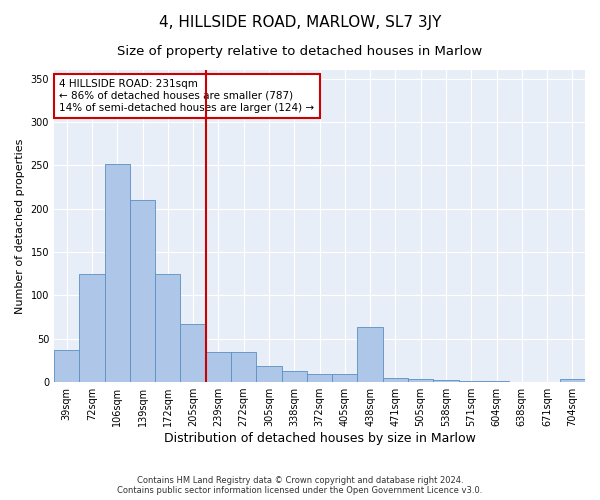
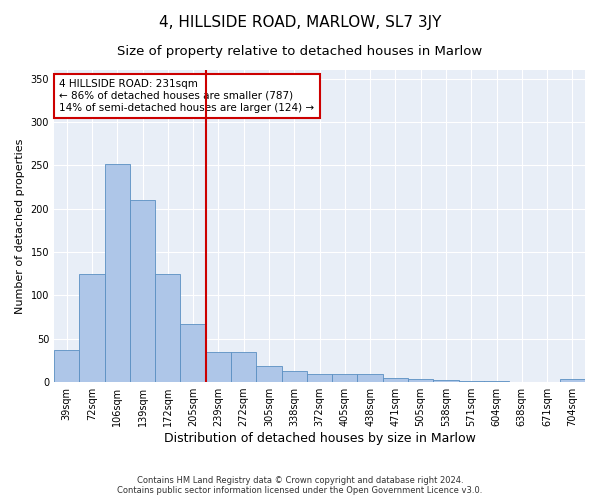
438sqm: 64 -> 9
